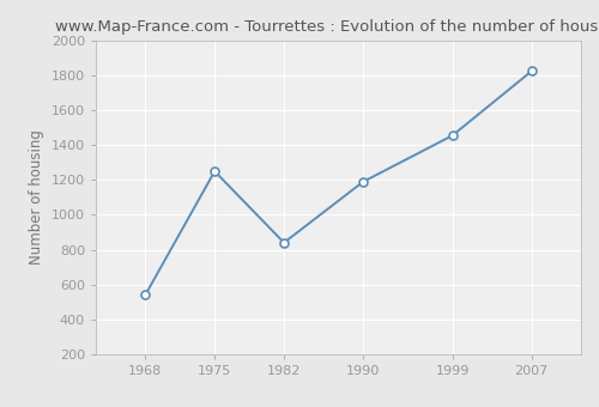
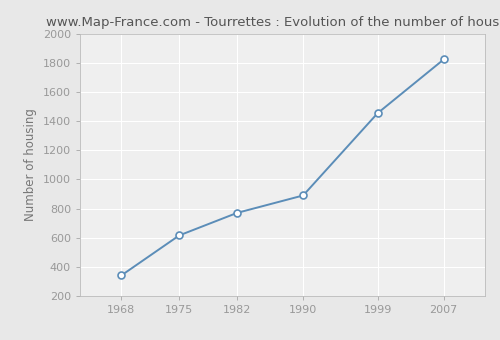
1968: 540 -> 340
1975: 1250 -> 620
1982: 840 -> 770
1990: 1190 -> 890
